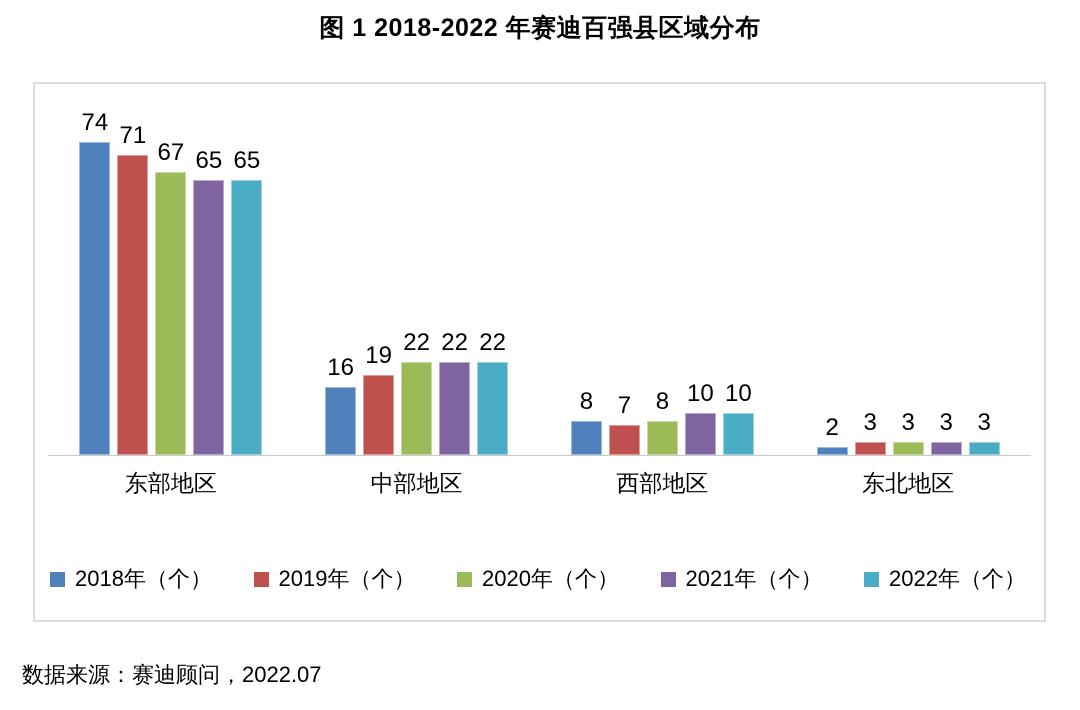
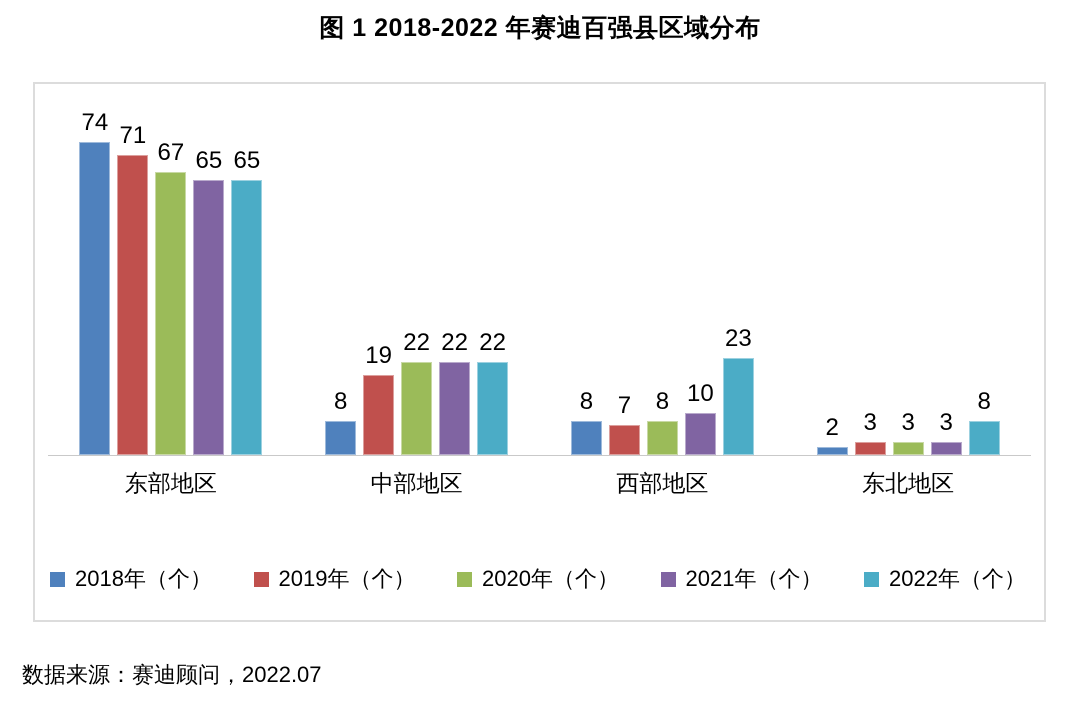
2018年（个）/中部地区: 16 -> 8
2022年（个）/西部地区: 10 -> 23
2022年（个）/东北地区: 3 -> 8
